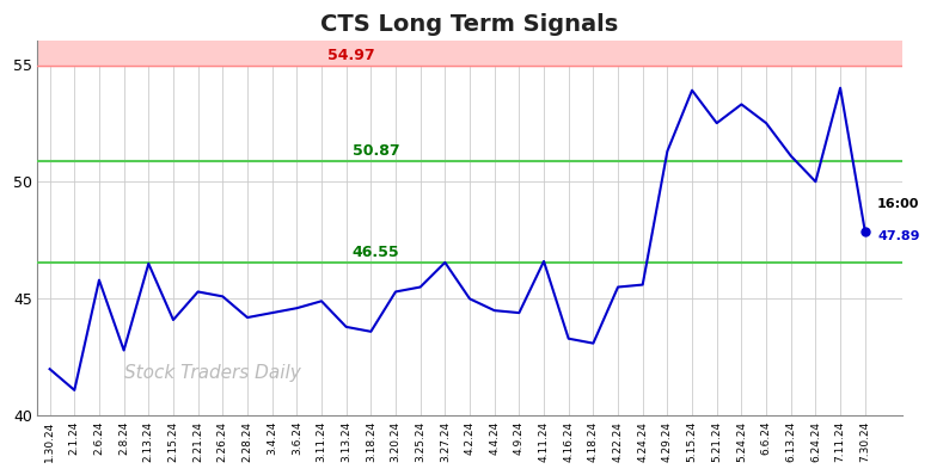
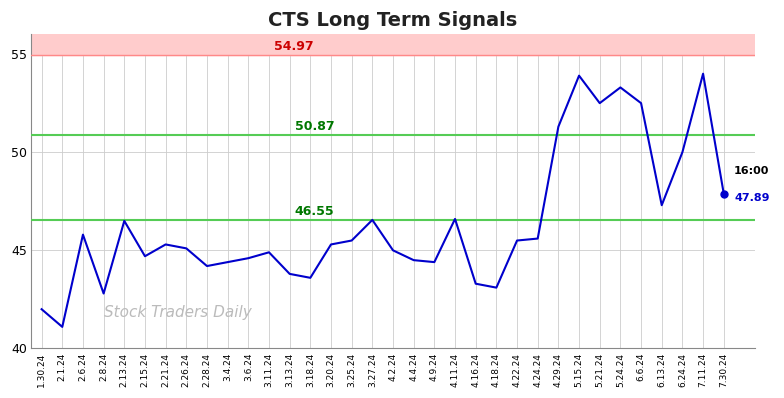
2.15.24: 44.1 -> 44.7
6.13.24: 51.1 -> 47.3
